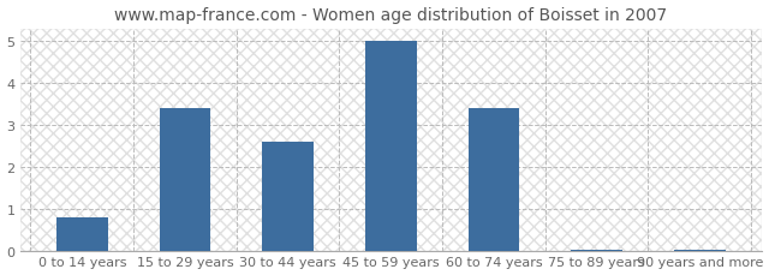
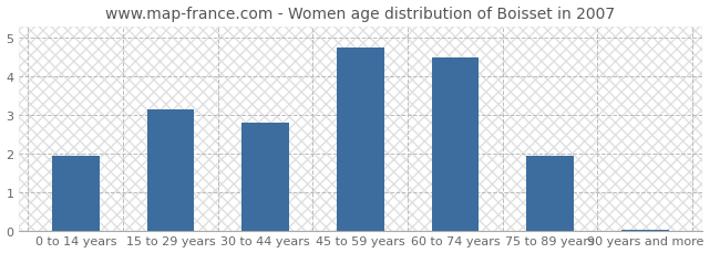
0 to 14 years: 0.80 -> 1.95
15 to 29 years: 3.40 -> 3.15
30 to 44 years: 2.60 -> 2.80
45 to 59 years: 5.00 -> 4.75
60 to 74 years: 3.40 -> 4.50
75 to 89 years: 0.05 -> 1.95
